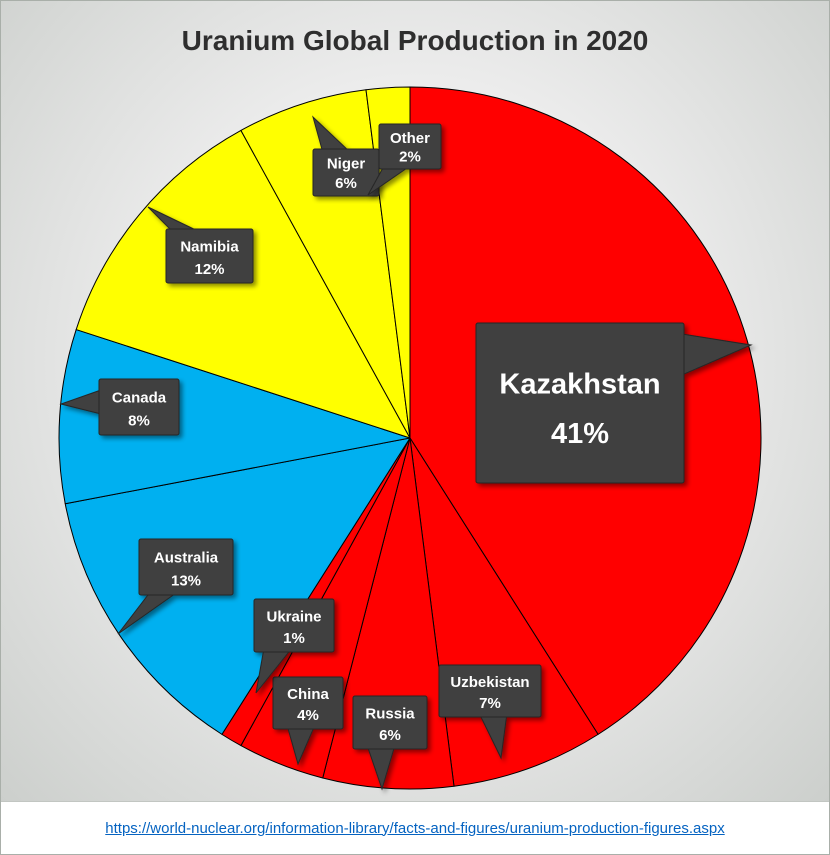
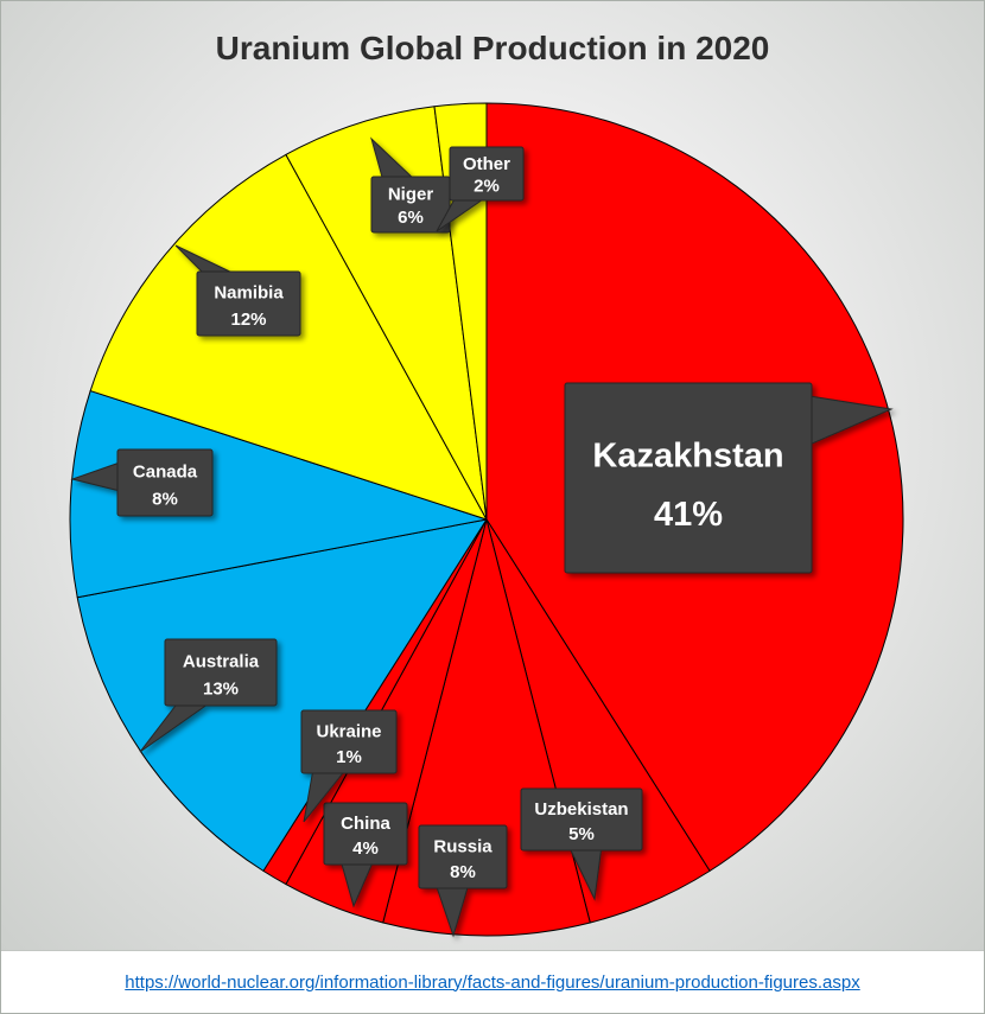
Uzbekistan: 7% -> 5%
Russia: 6% -> 8%
